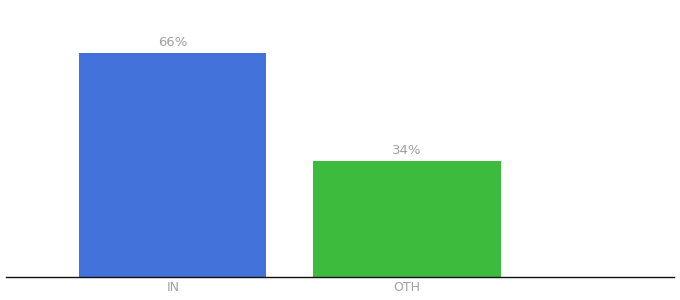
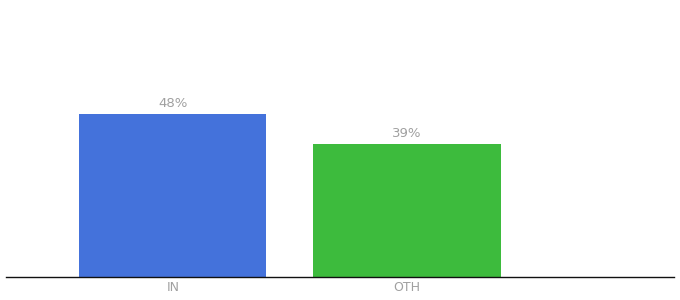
IN: 66% -> 48%
OTH: 34% -> 39%
